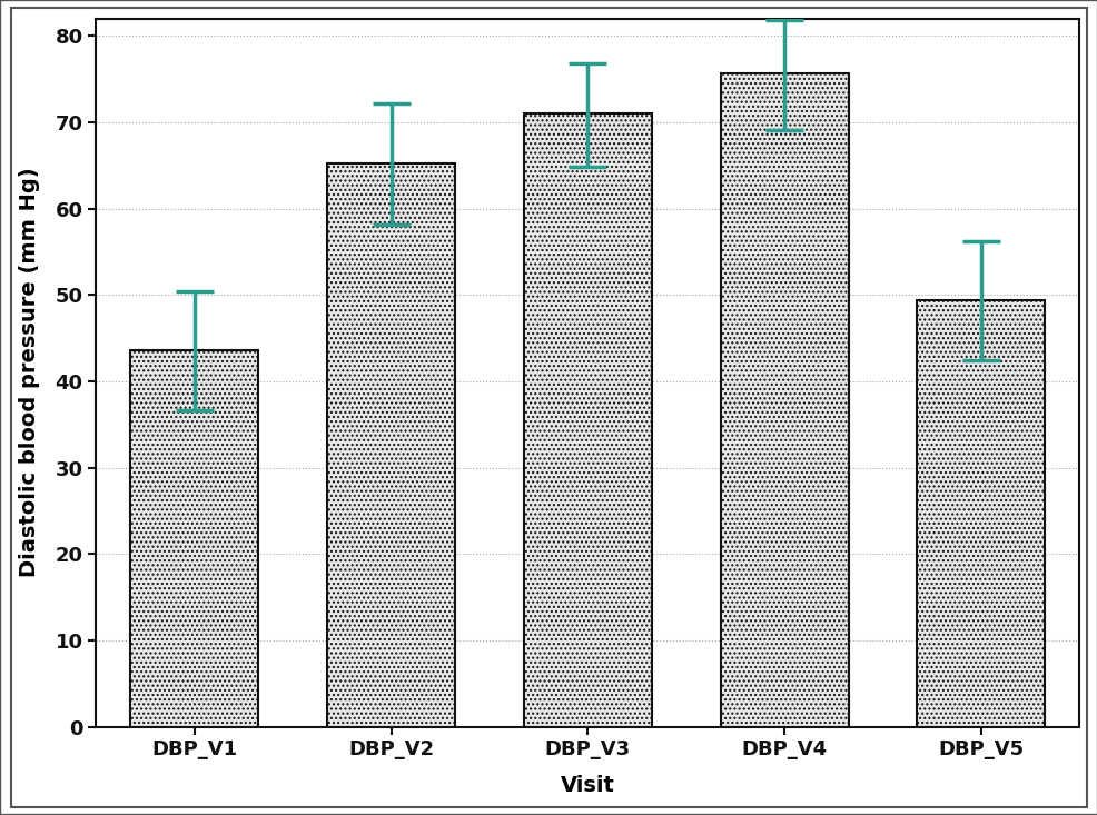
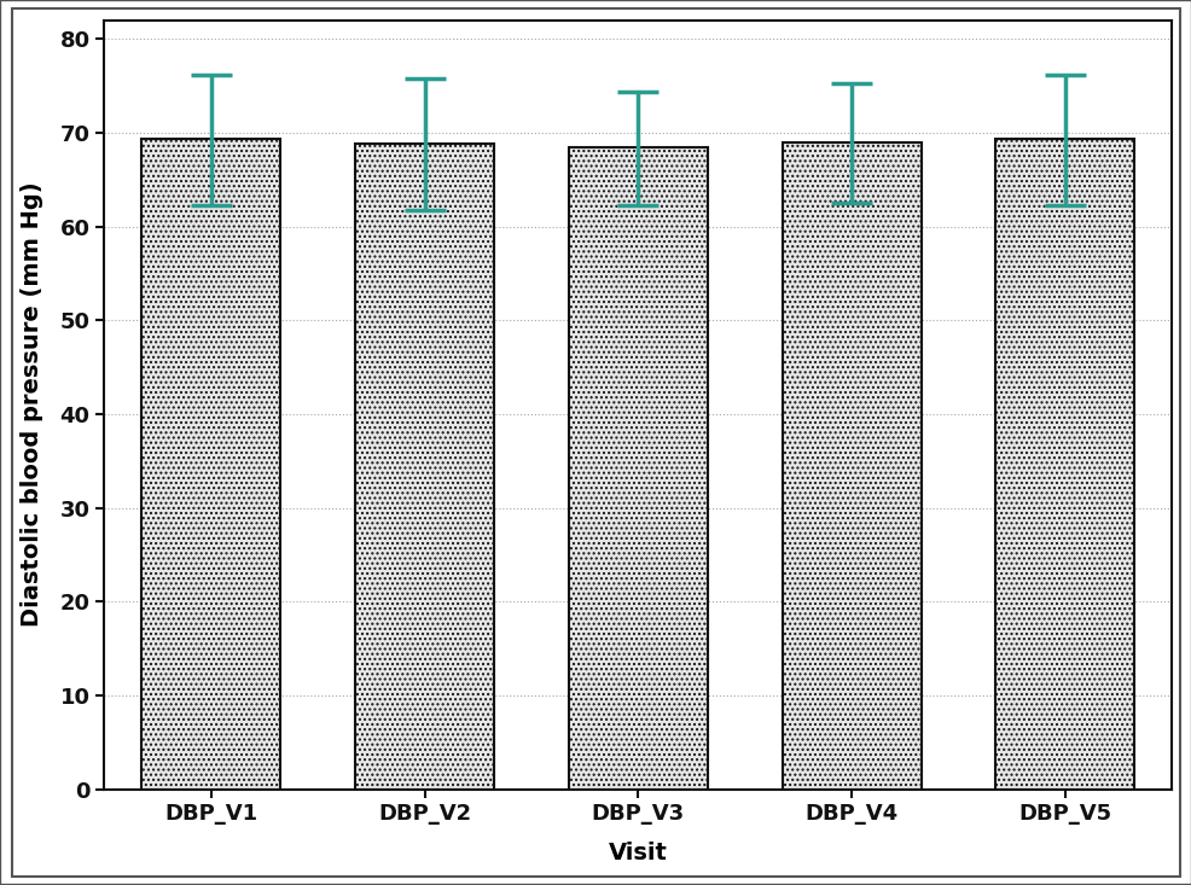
DBP_V1: 43.6 -> 69.3
DBP_V2: 65.2 -> 68.8
DBP_V3: 71.0 -> 68.5
DBP_V4: 75.6 -> 69.0
DBP_V5: 49.4 -> 69.3
